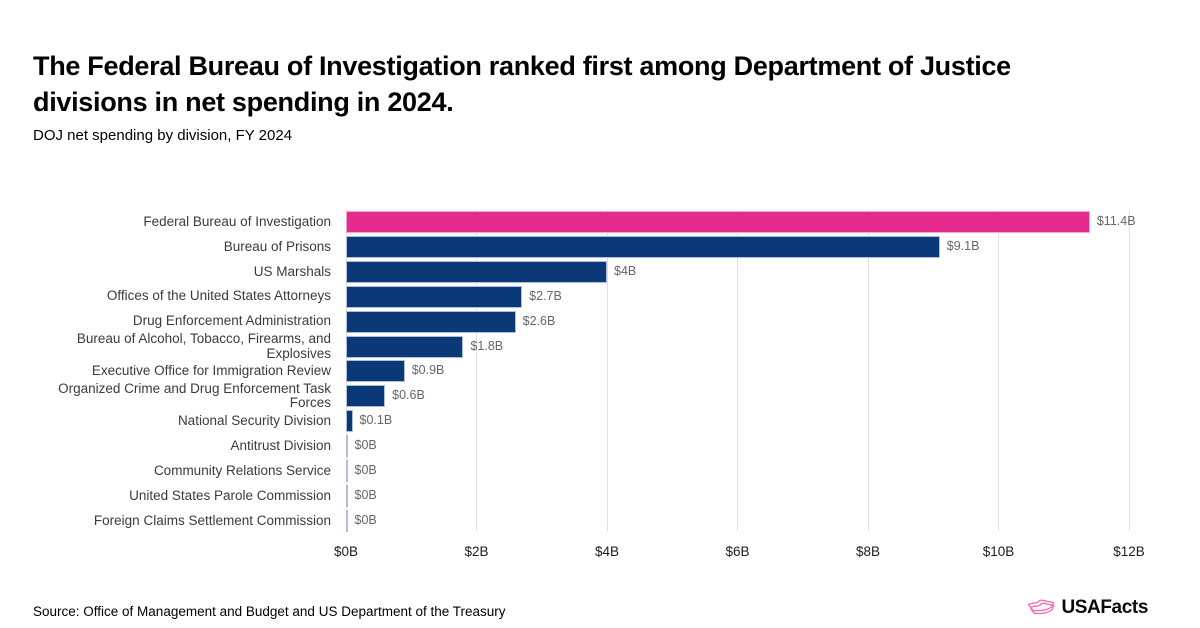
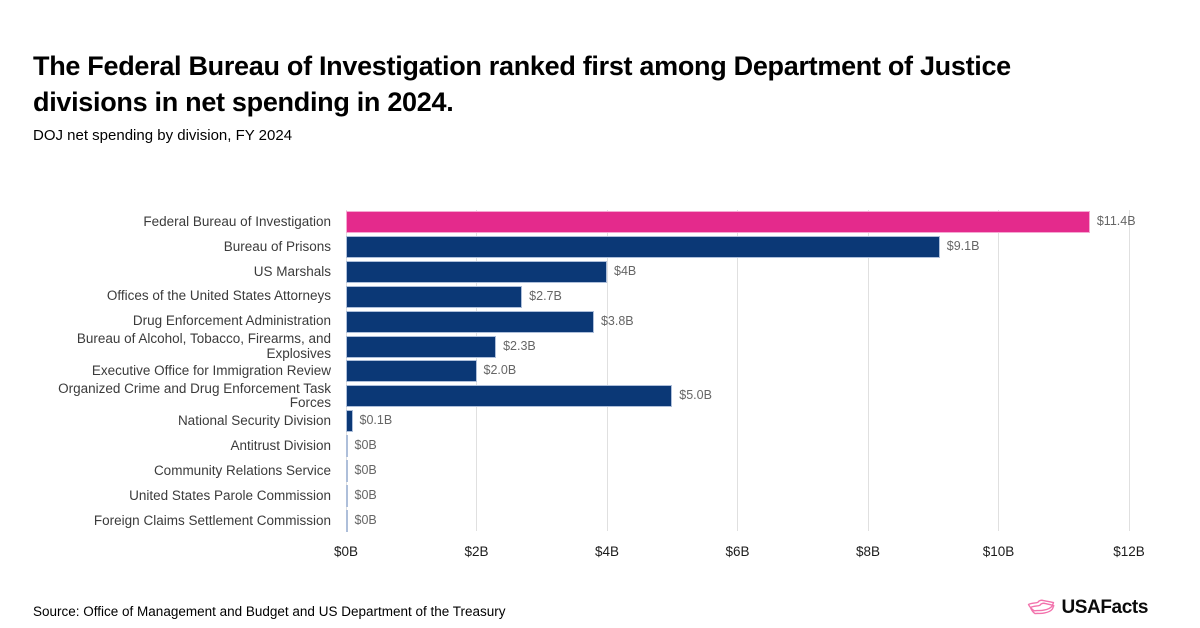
Drug Enforcement Administration: $2.6B -> $3.8B
Bureau of Alcohol, Tobacco, Firearms, and Explosives: $1.8B -> $2.3B
Executive Office for Immigration Review: $0.9B -> $2.0B
Organized Crime and Drug Enforcement Task Forces: $0.6B -> $5.0B
